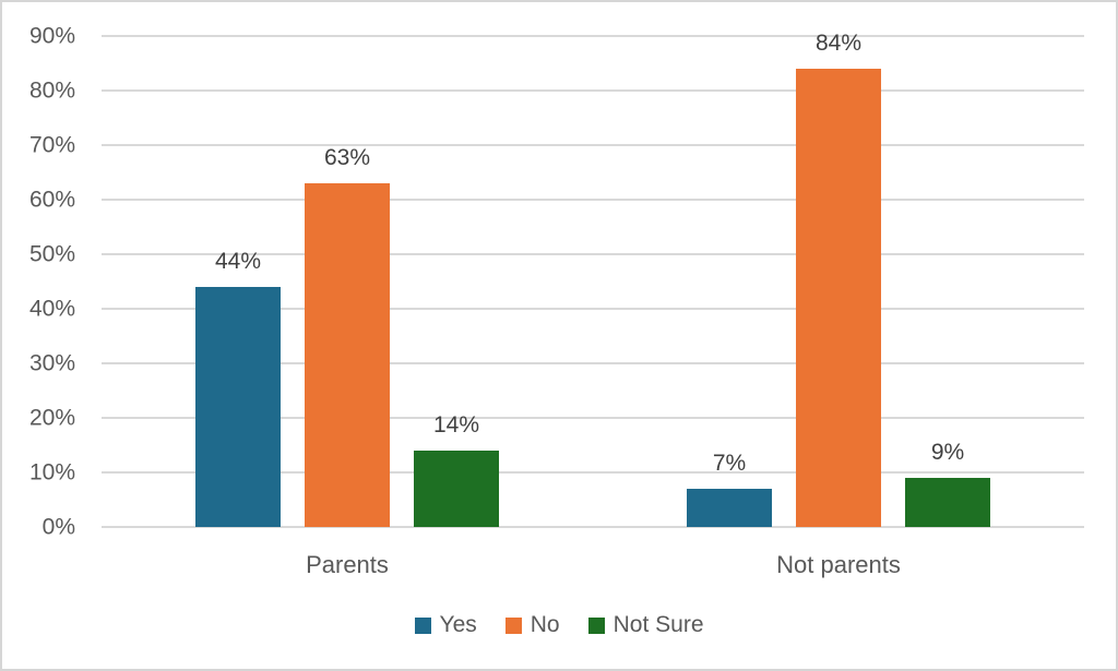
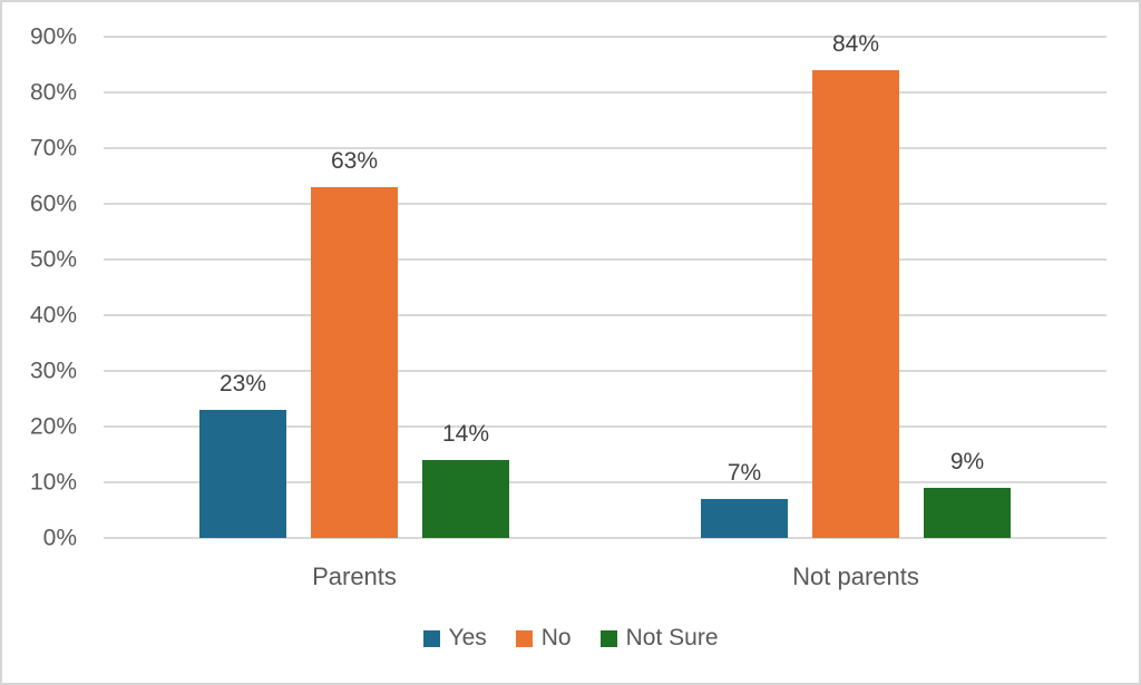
Yes/Parents: 44% -> 23%
